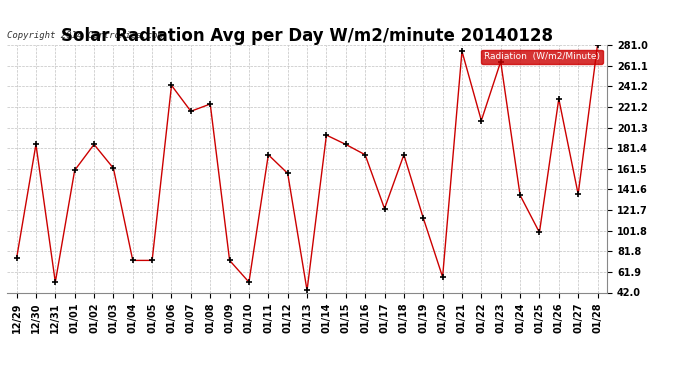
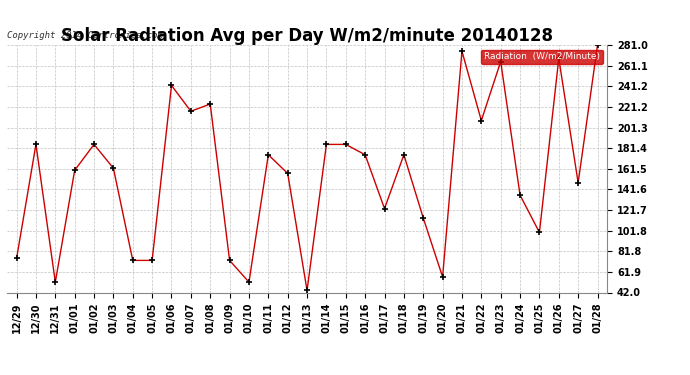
01/14: 194 -> 185
01/26: 229 -> 268
01/27: 137 -> 148
